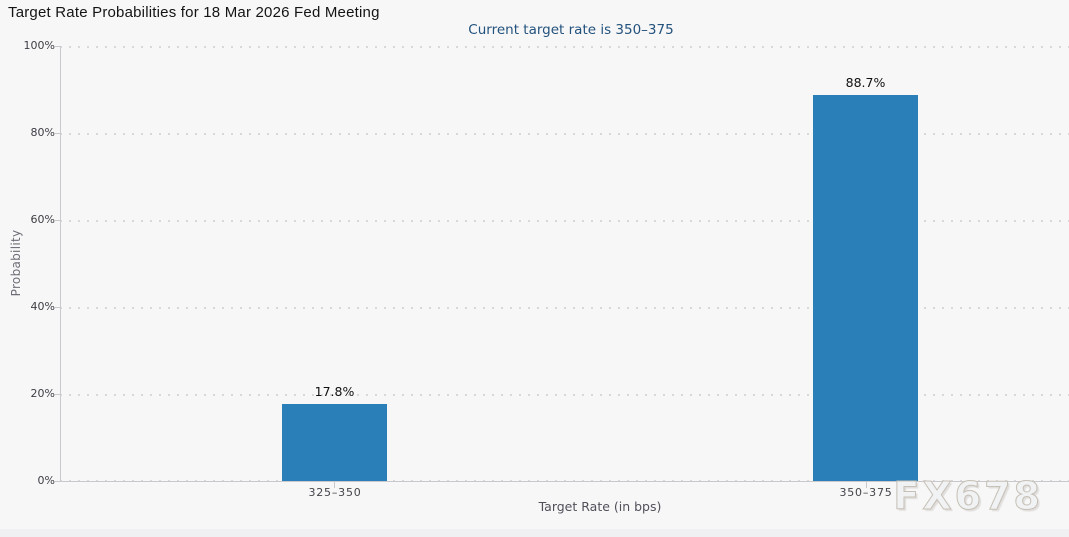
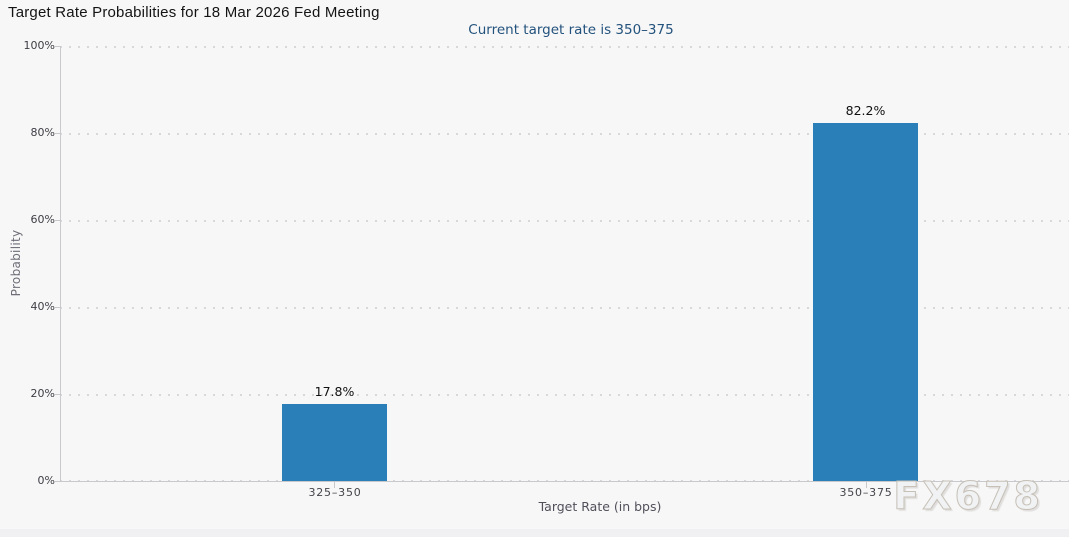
350–375: 88.7% -> 82.2%
